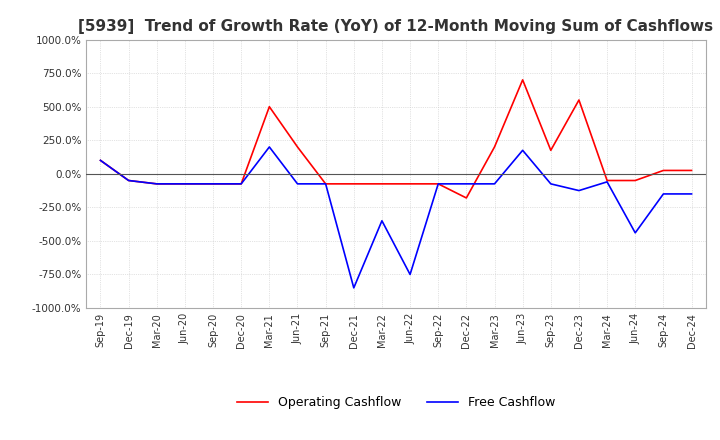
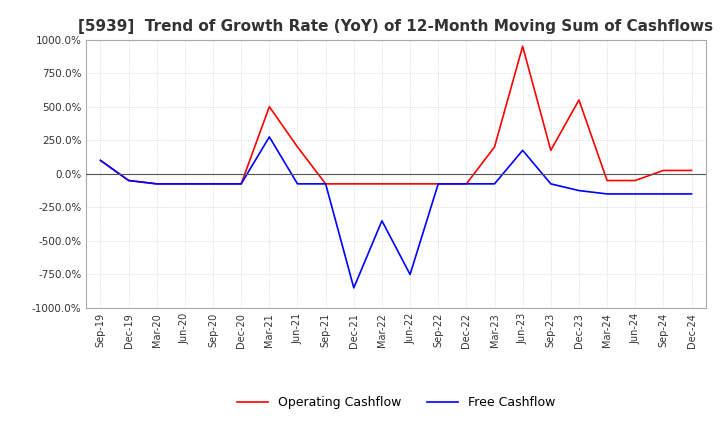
Free Cashflow/Mar-21: 200% -> 280%
Operating Cashflow/Dec-22: -180% -> -80%
Operating Cashflow/Jun-23: 700% -> 950%
Free Cashflow/Mar-24: -60% -> -150%
Free Cashflow/Jun-24: -440% -> -150%
